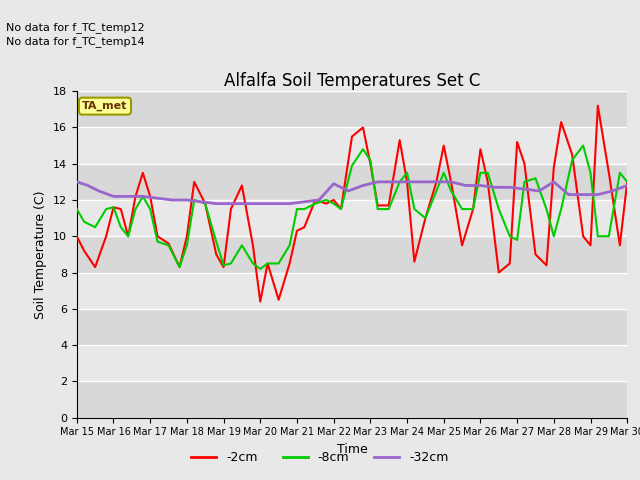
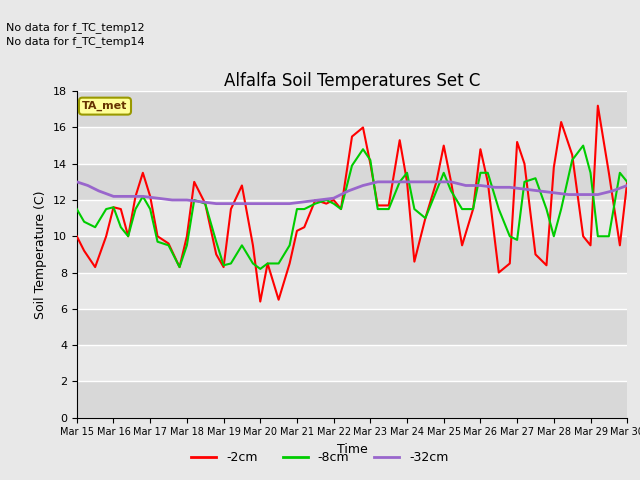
-32cm/Mar 22: 12.9 -> 12.1
-32cm/Mar 28: 13.0 -> 12.4
